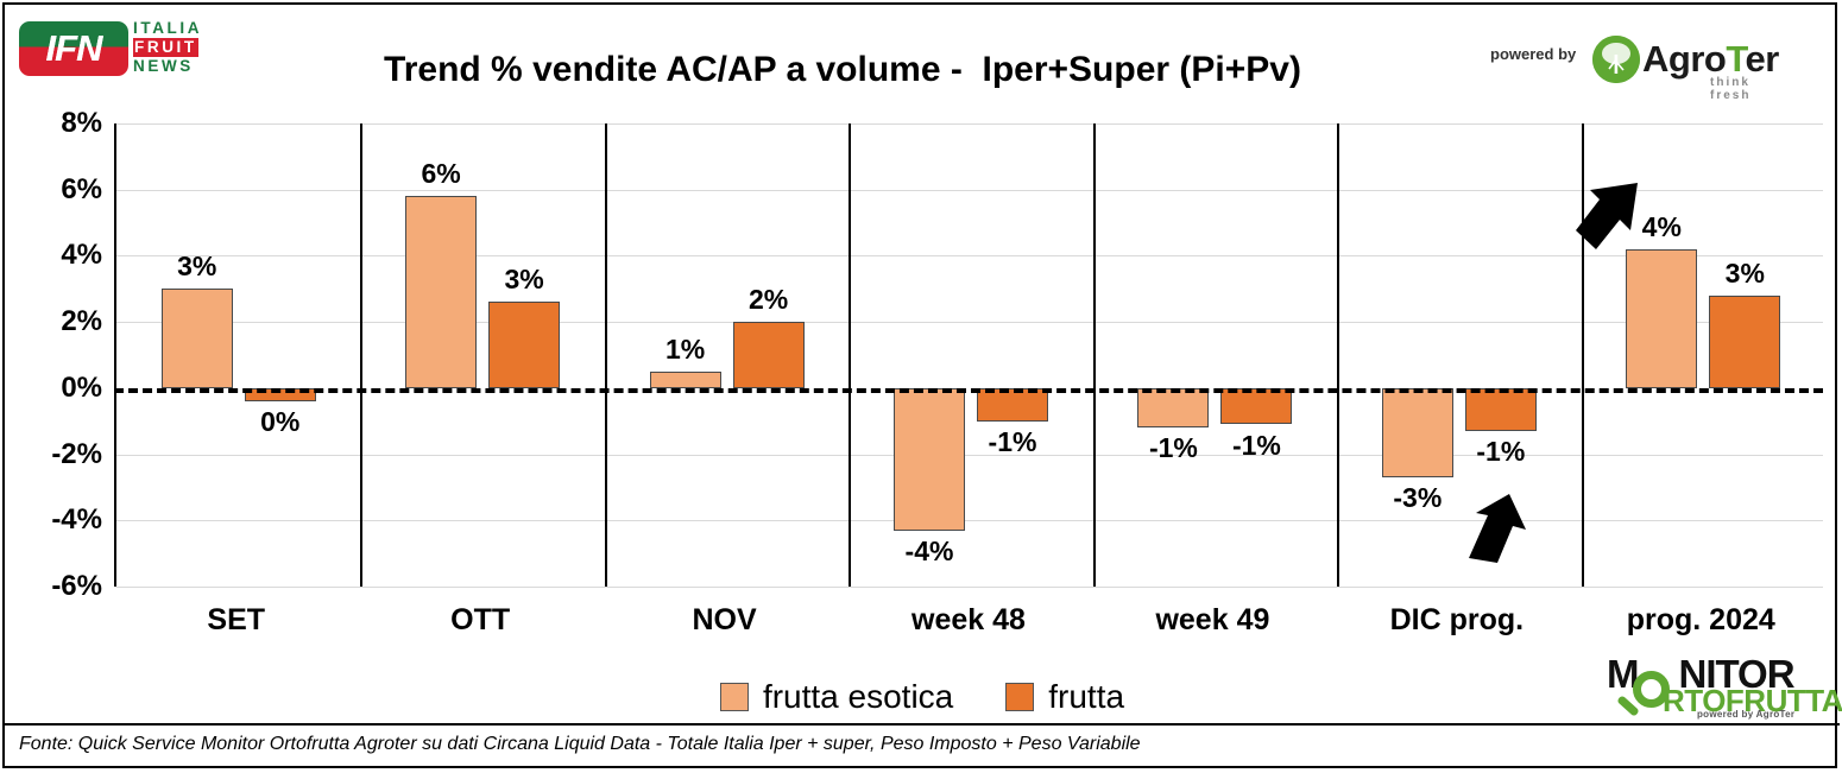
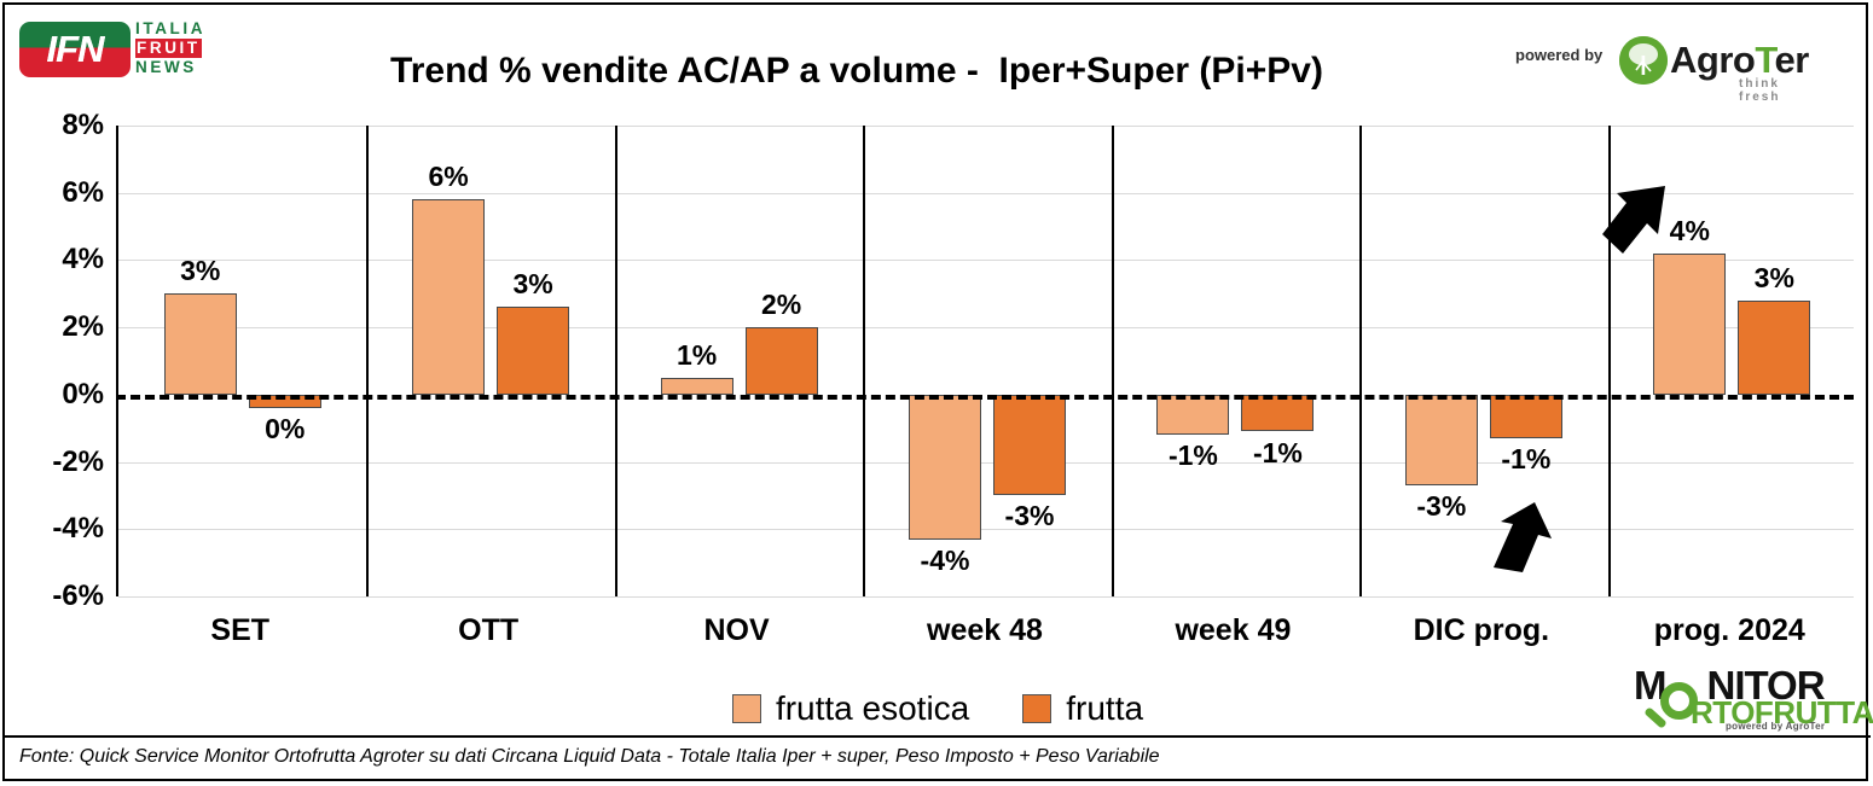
frutta/week 48: -1% -> -3%
